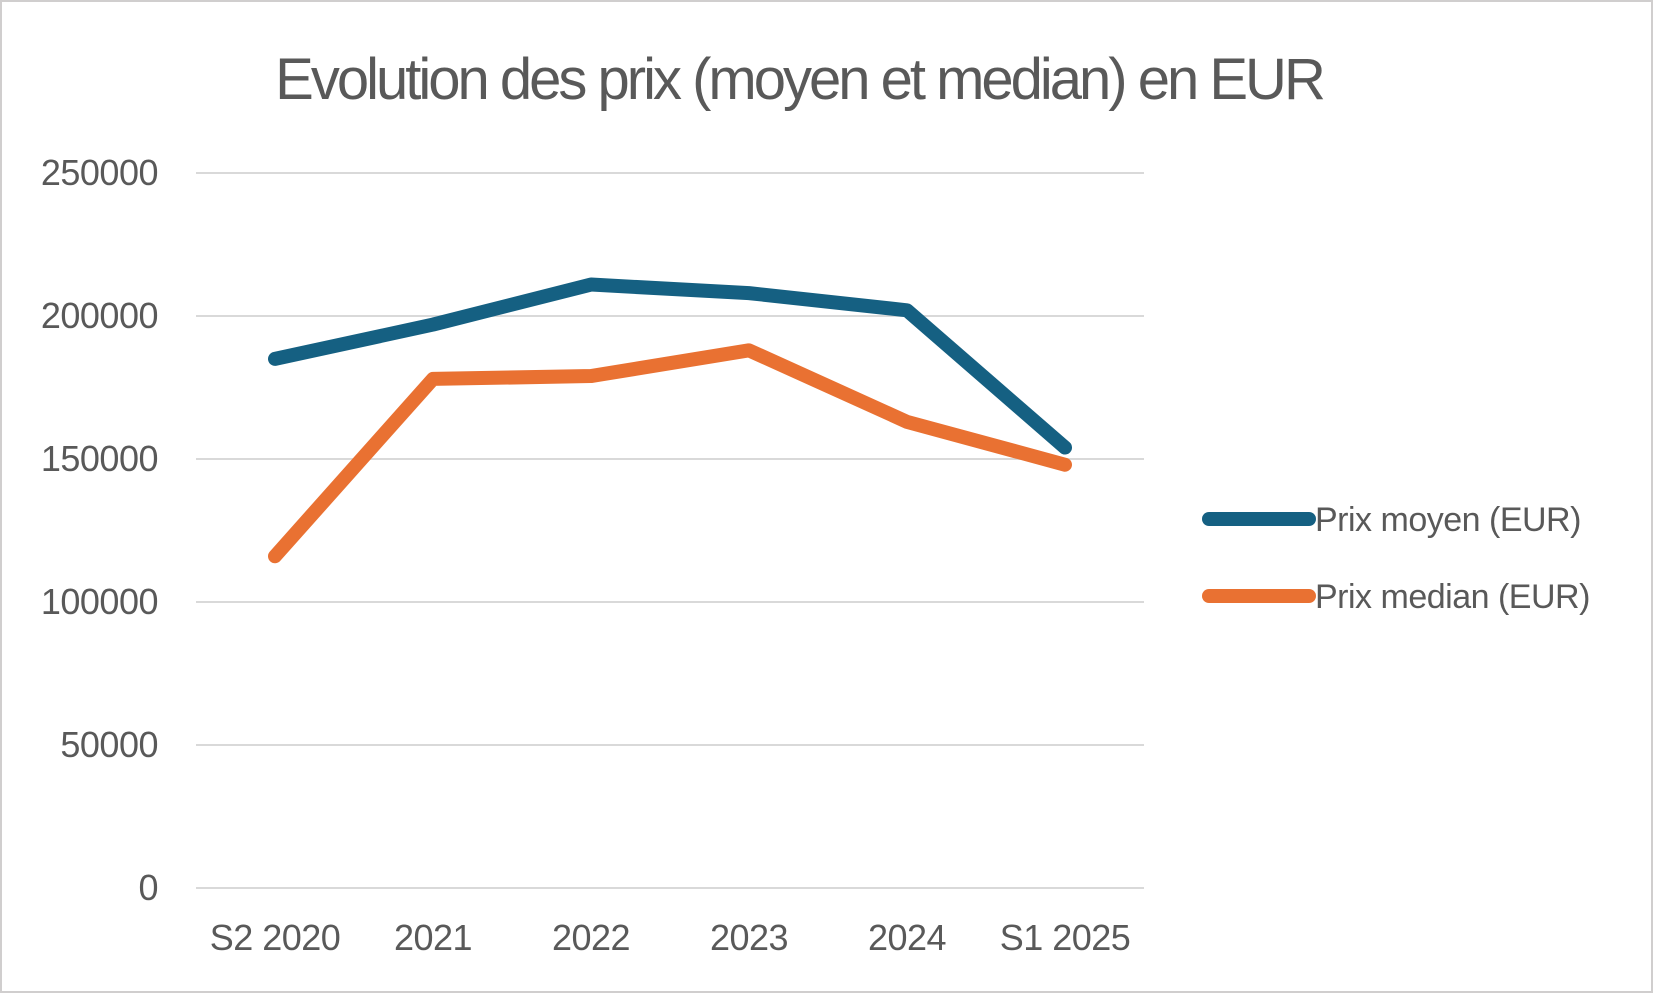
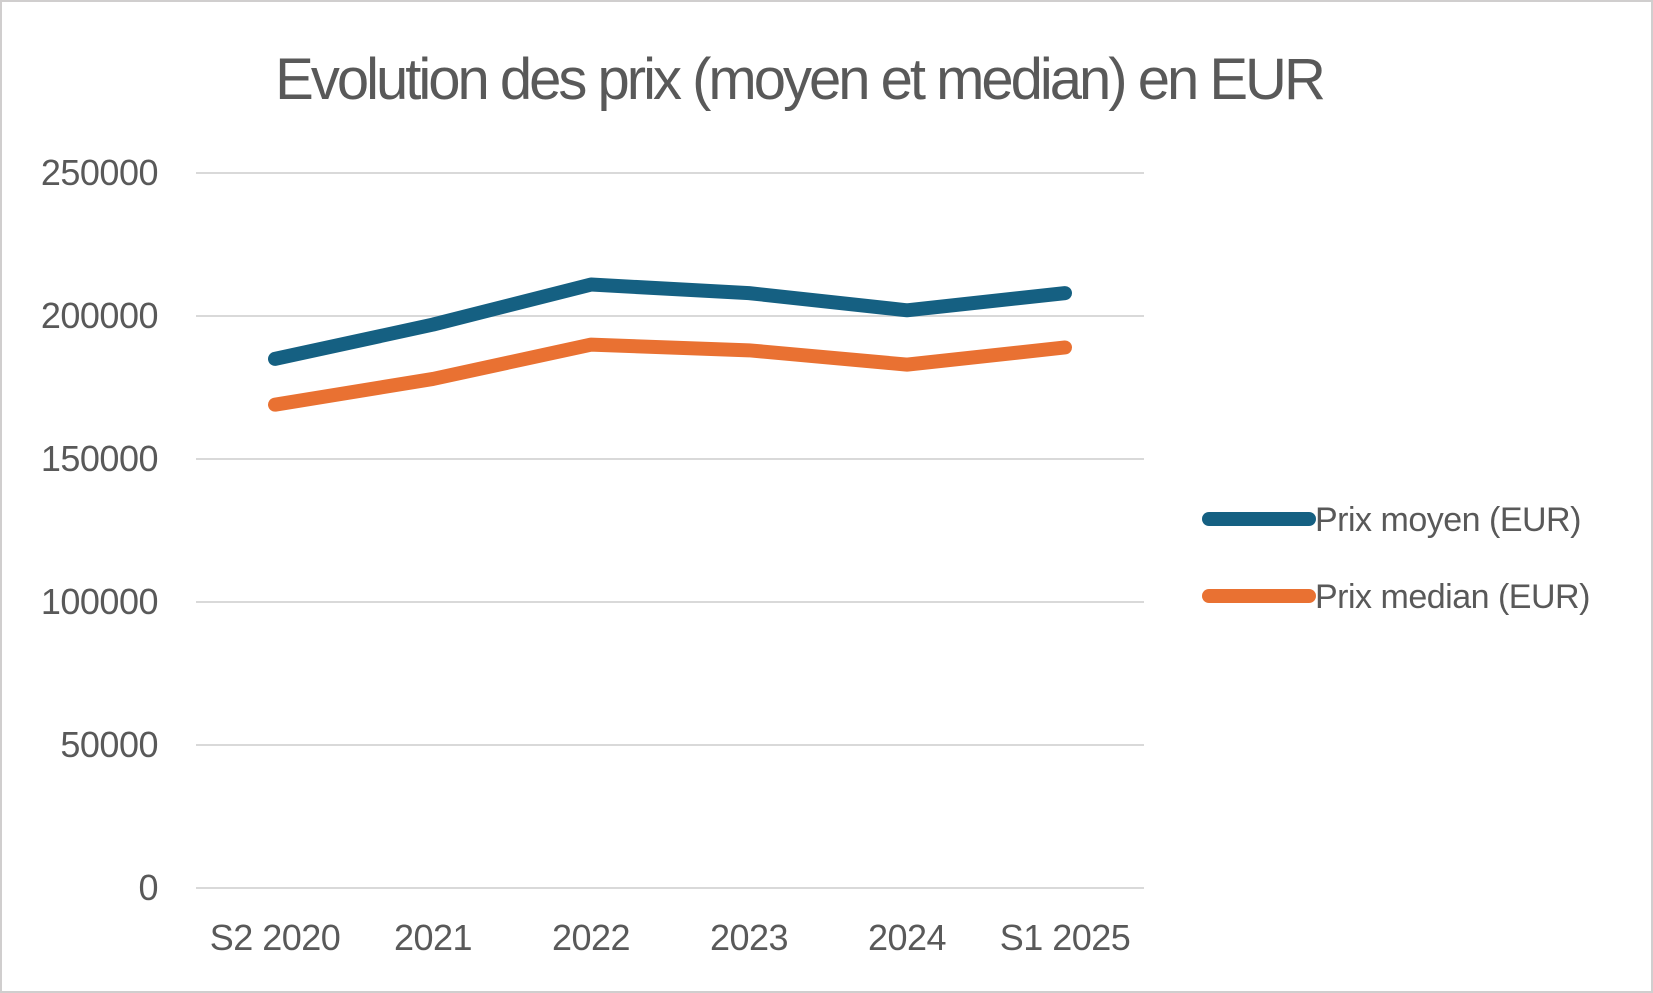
Prix median (EUR)/S2 2020: 116000 -> 169000
Prix median (EUR)/2022: 179000 -> 190000
Prix median (EUR)/2024: 163000 -> 183000
Prix moyen (EUR)/S1 2025: 154000 -> 208000
Prix median (EUR)/S1 2025: 148000 -> 189000
